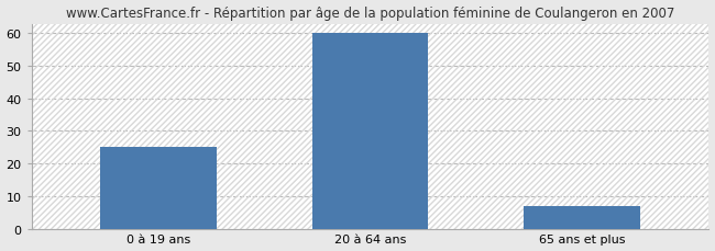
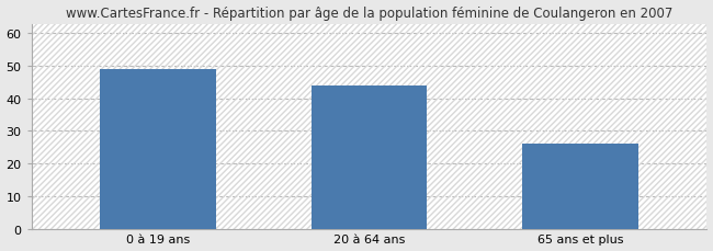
0 à 19 ans: 25 -> 49
20 à 64 ans: 60 -> 44
65 ans et plus: 7 -> 26
